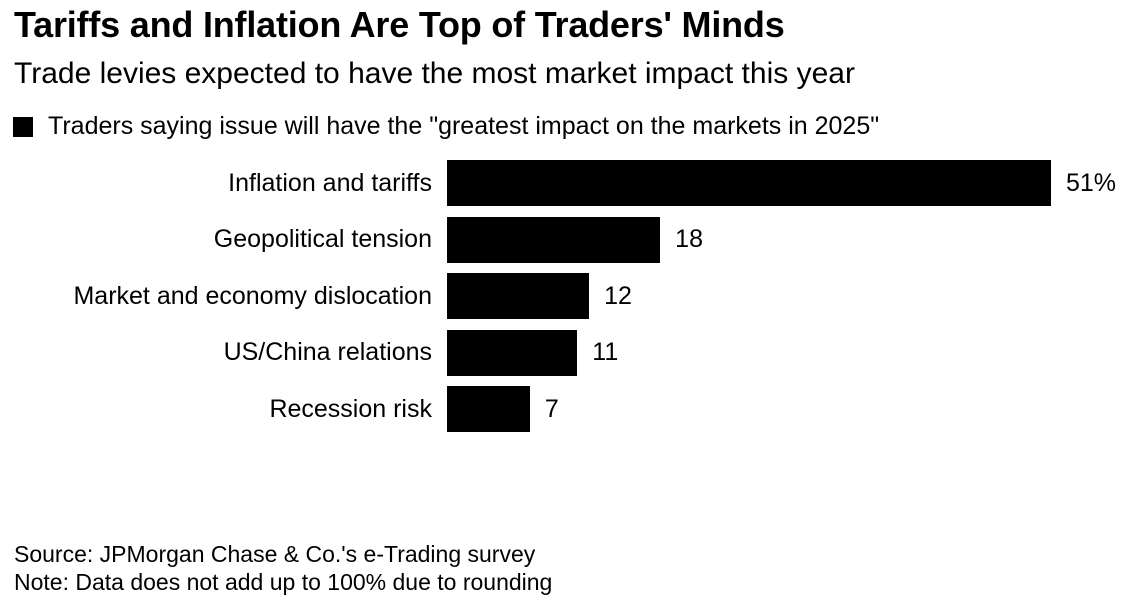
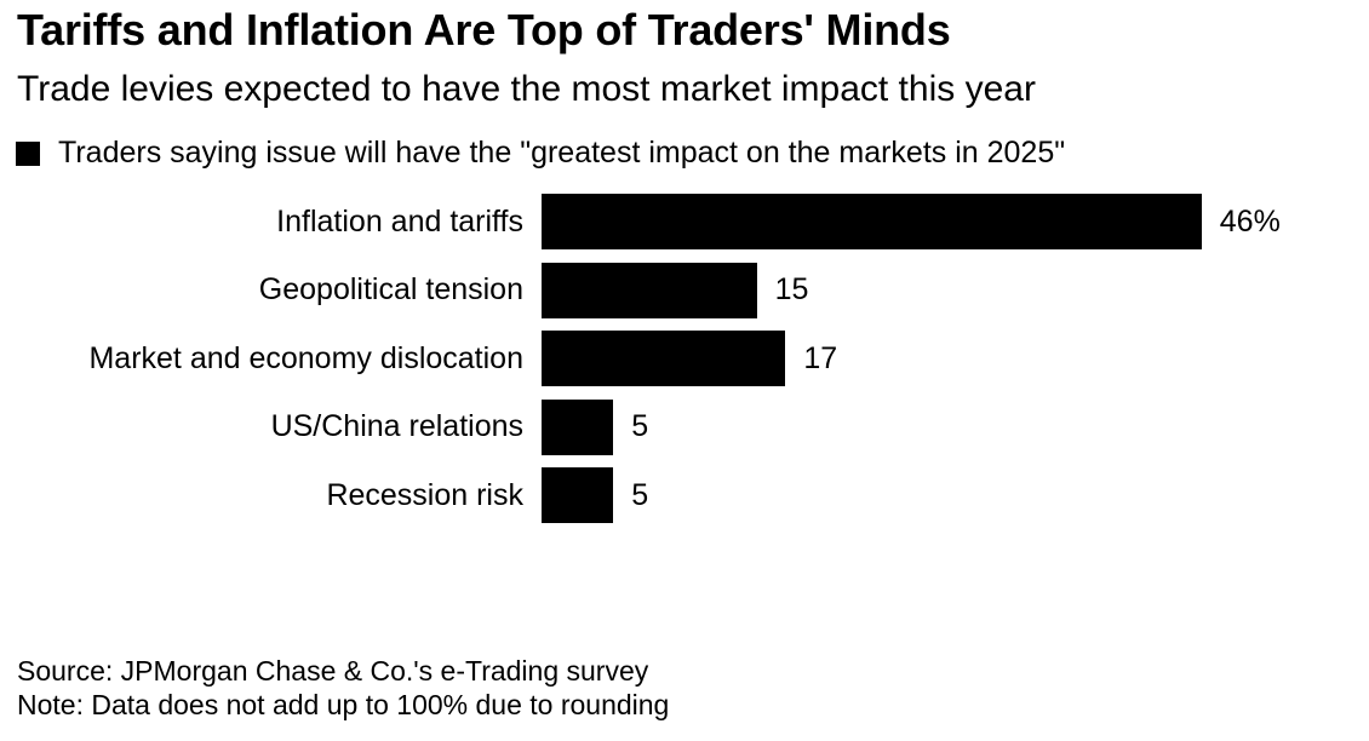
Inflation and tariffs: 51% -> 46%
Geopolitical tension: 18 -> 15
Market and economy dislocation: 12 -> 17
US/China relations: 11 -> 5
Recession risk: 7 -> 5
